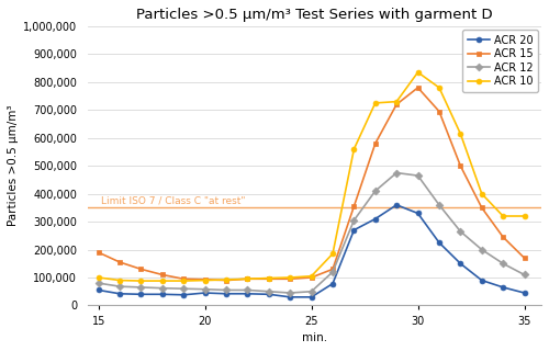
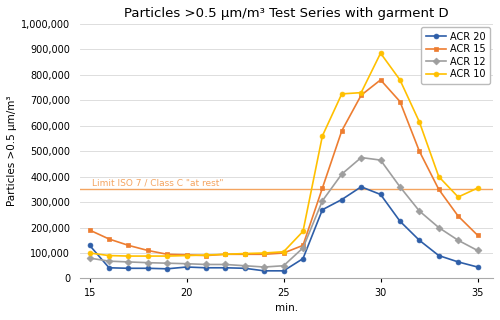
ACR 20/15: 55,000 -> 130,000
ACR 10/30: 835,000 -> 885,000
ACR 10/35: 320,000 -> 355,000
